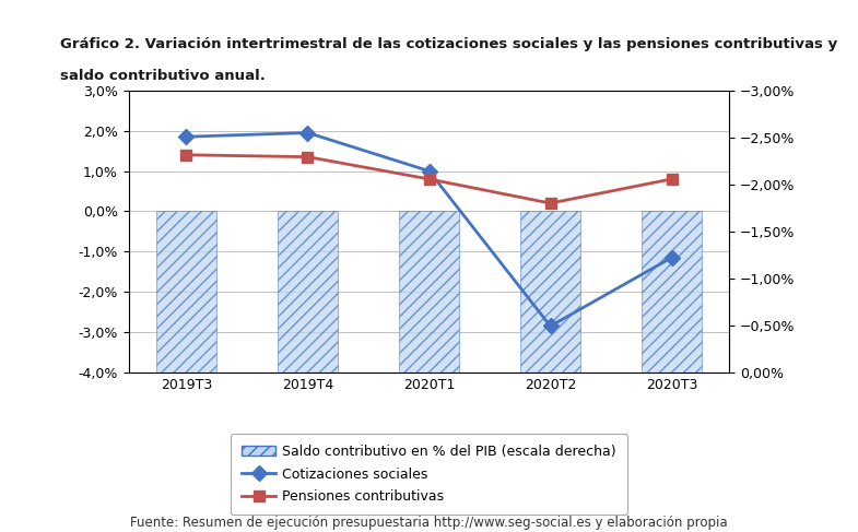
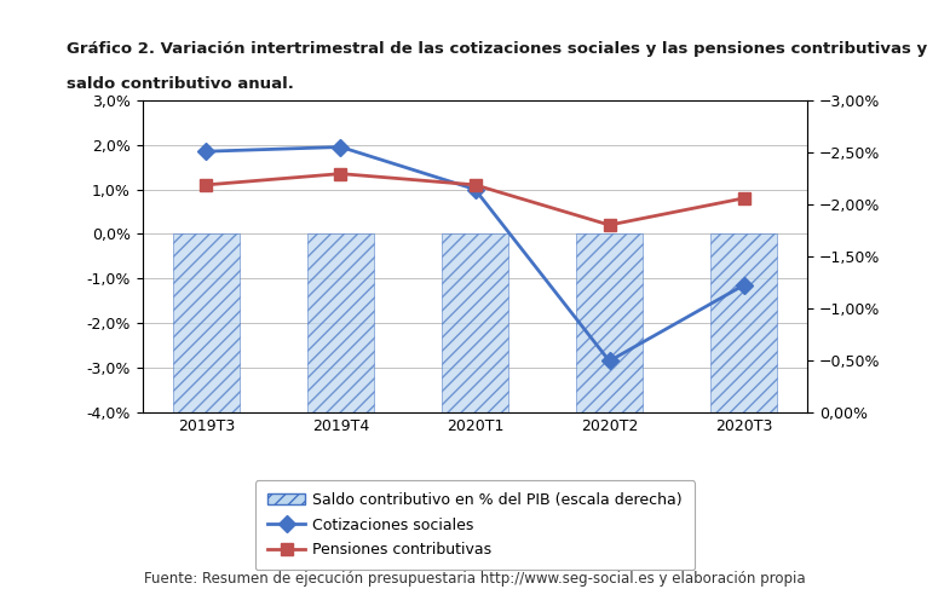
Pensiones contributivas/2019T3: 1,40% -> 1,10%
Pensiones contributivas/2020T1: 0,80% -> 1,10%
